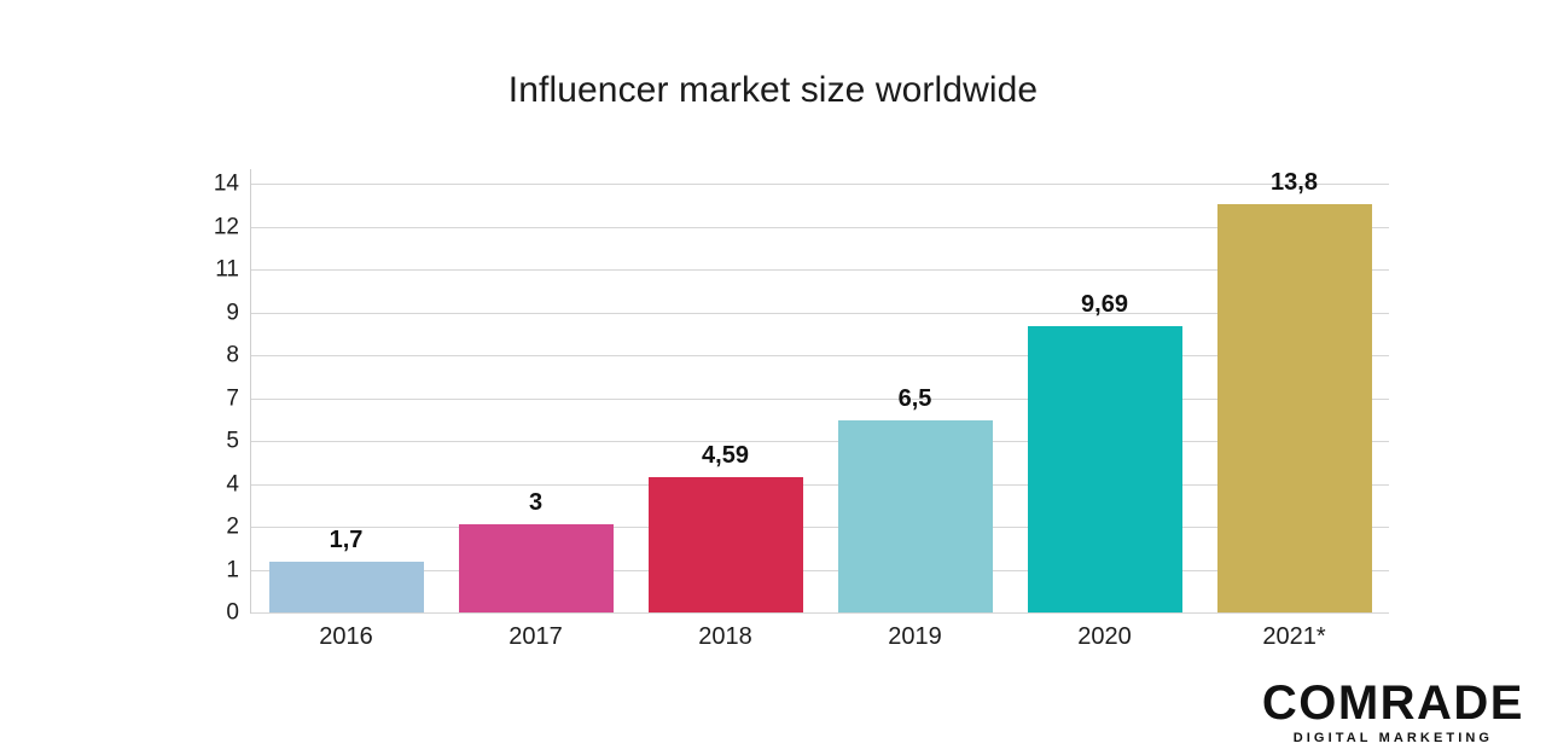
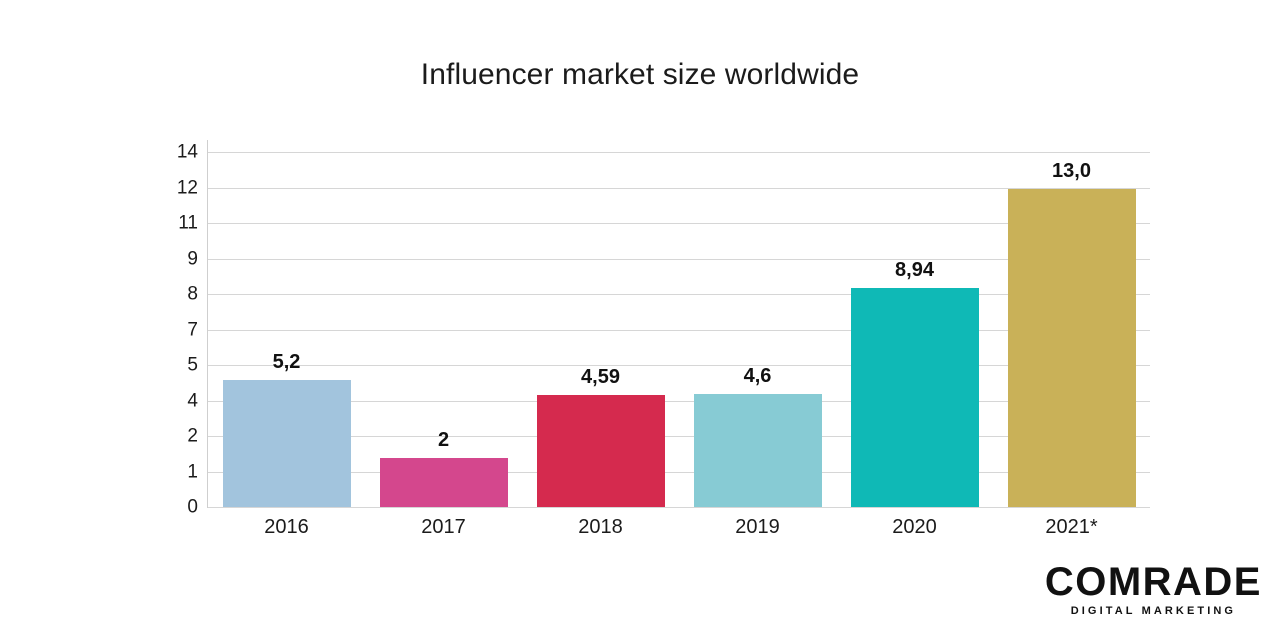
2016: 1,7 -> 5,2
2017: 3 -> 2
2019: 6,5 -> 4,6
2020: 9,69 -> 8,94
2021*: 13,8 -> 13,0
